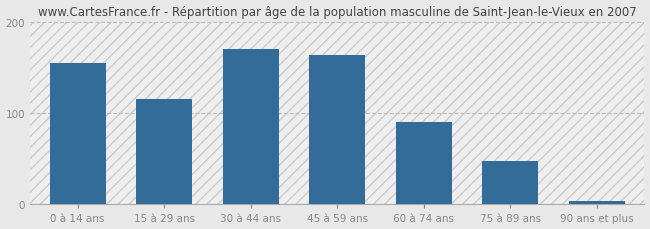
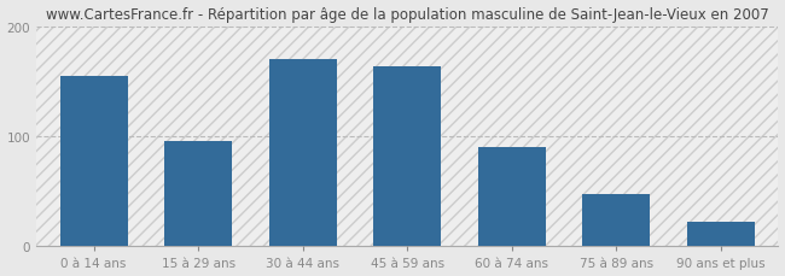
15 à 29 ans: 115 -> 96
90 ans et plus: 4 -> 22
